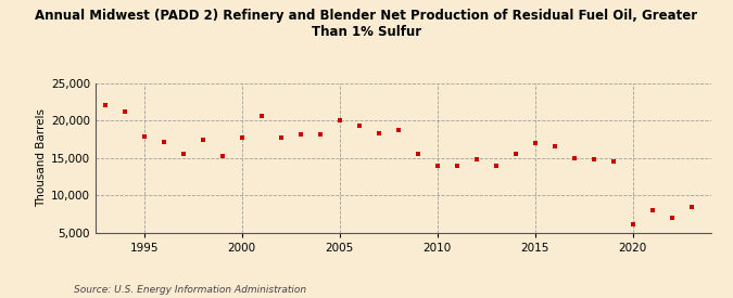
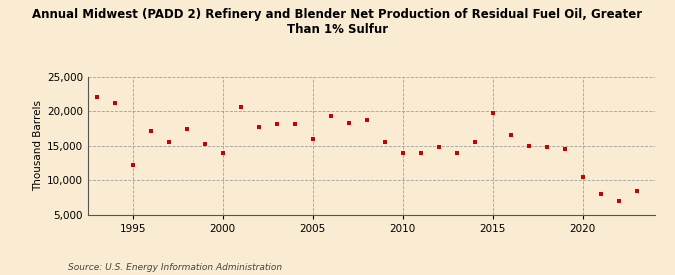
1995: 17,900 -> 12,200
2000: 17,800 -> 14,000
2005: 20,100 -> 16,000
2015: 17,000 -> 19,800
2020: 6,100 -> 10,400
